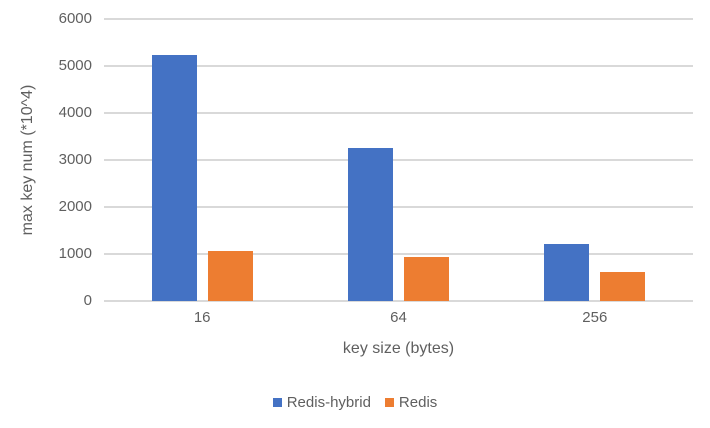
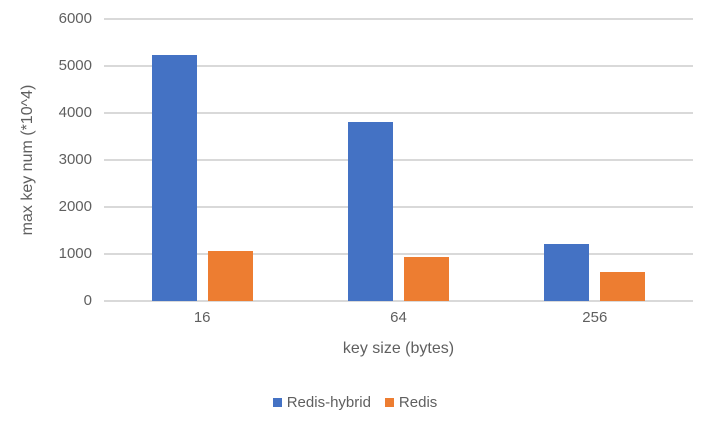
Redis-hybrid/64: 3300 -> 3800
